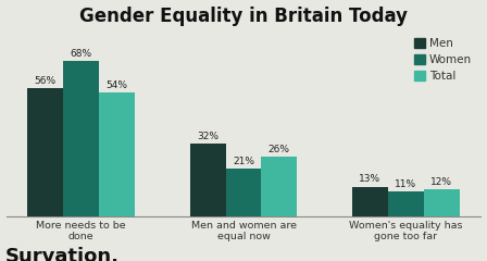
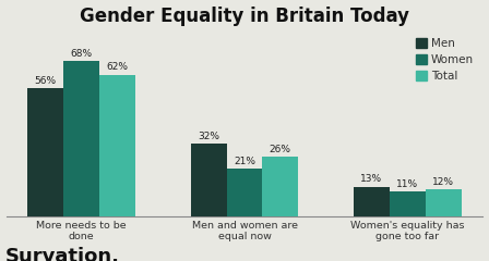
Total/More needs to be done: 54% -> 62%
